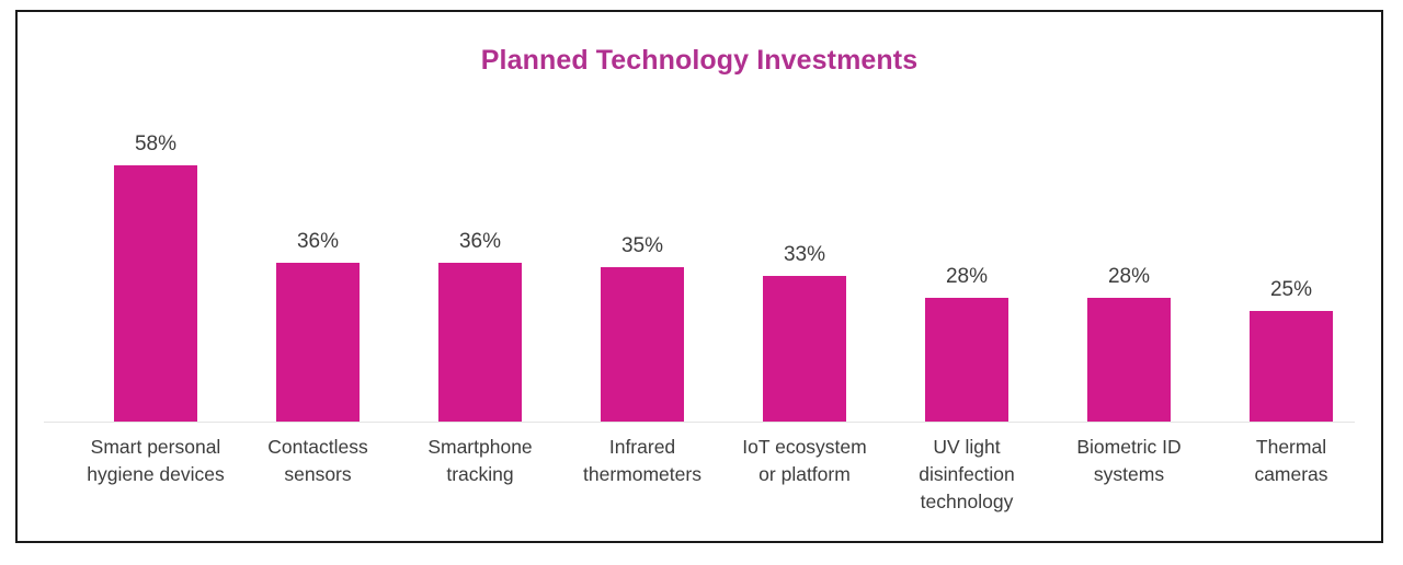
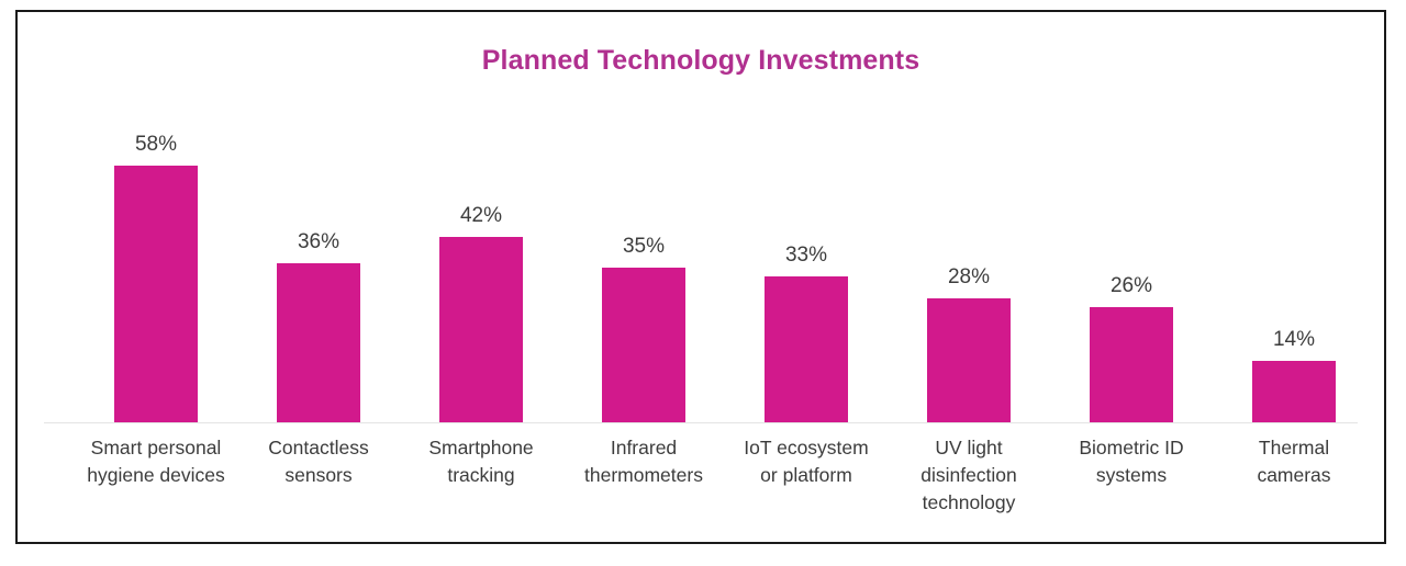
Smartphone tracking: 36% -> 42%
Biometric ID systems: 28% -> 26%
Thermal cameras: 25% -> 14%
